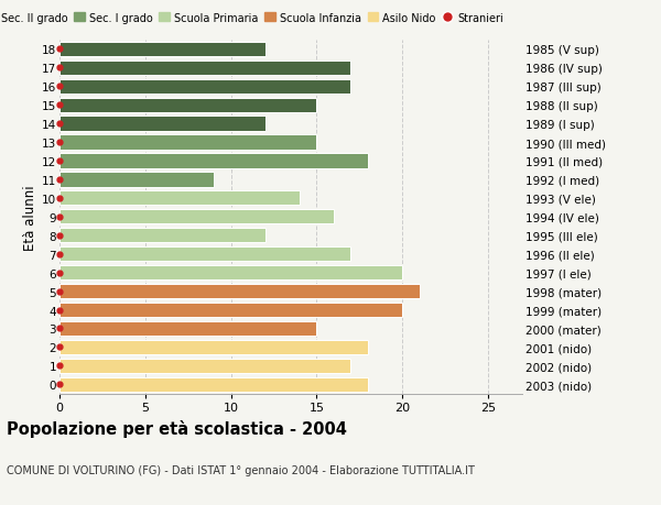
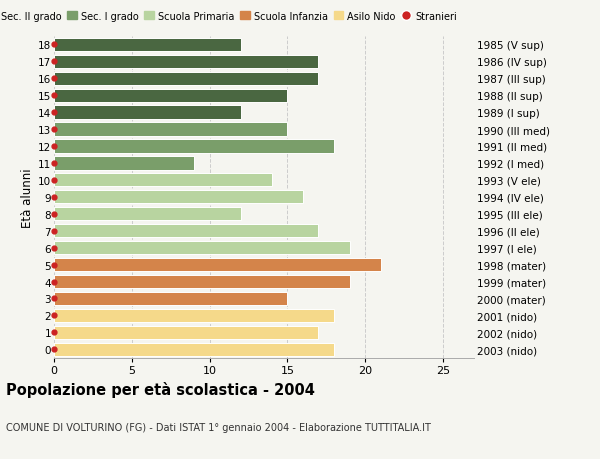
6: 20 -> 19
4: 20 -> 19
